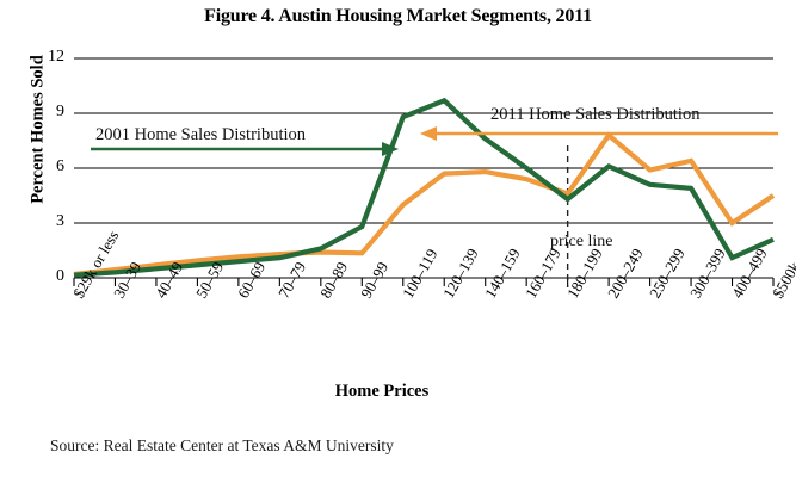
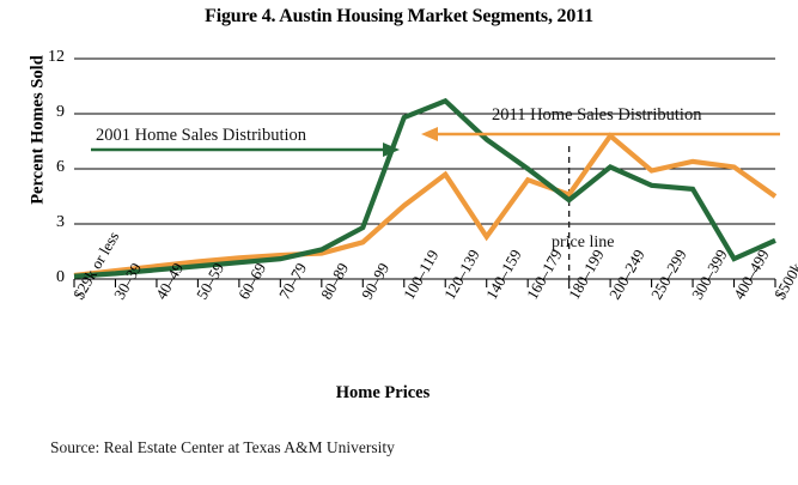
2011 Home Sales Distribution/90–99: 1.4 -> 2.0
2011 Home Sales Distribution/140–159: 5.8 -> 2.3
2011 Home Sales Distribution/400–499: 3.0 -> 6.1
